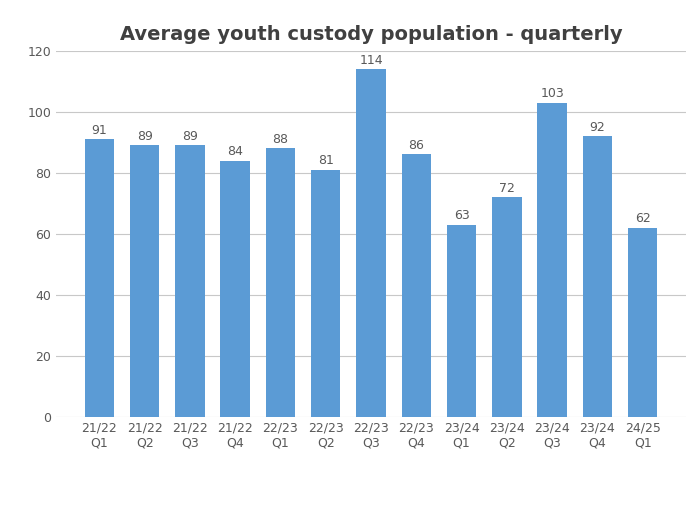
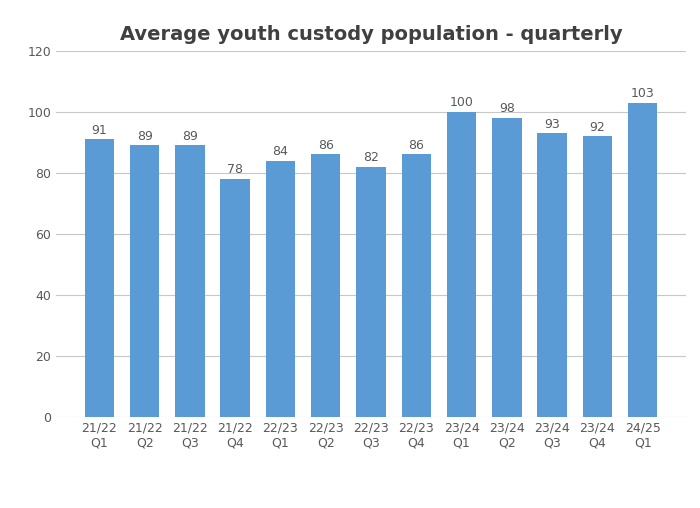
21/22 Q4: 84 -> 78
22/23 Q1: 88 -> 84
22/23 Q2: 81 -> 86
22/23 Q3: 114 -> 82
23/24 Q1: 63 -> 100
23/24 Q2: 72 -> 98
23/24 Q3: 103 -> 93
24/25 Q1: 62 -> 103
